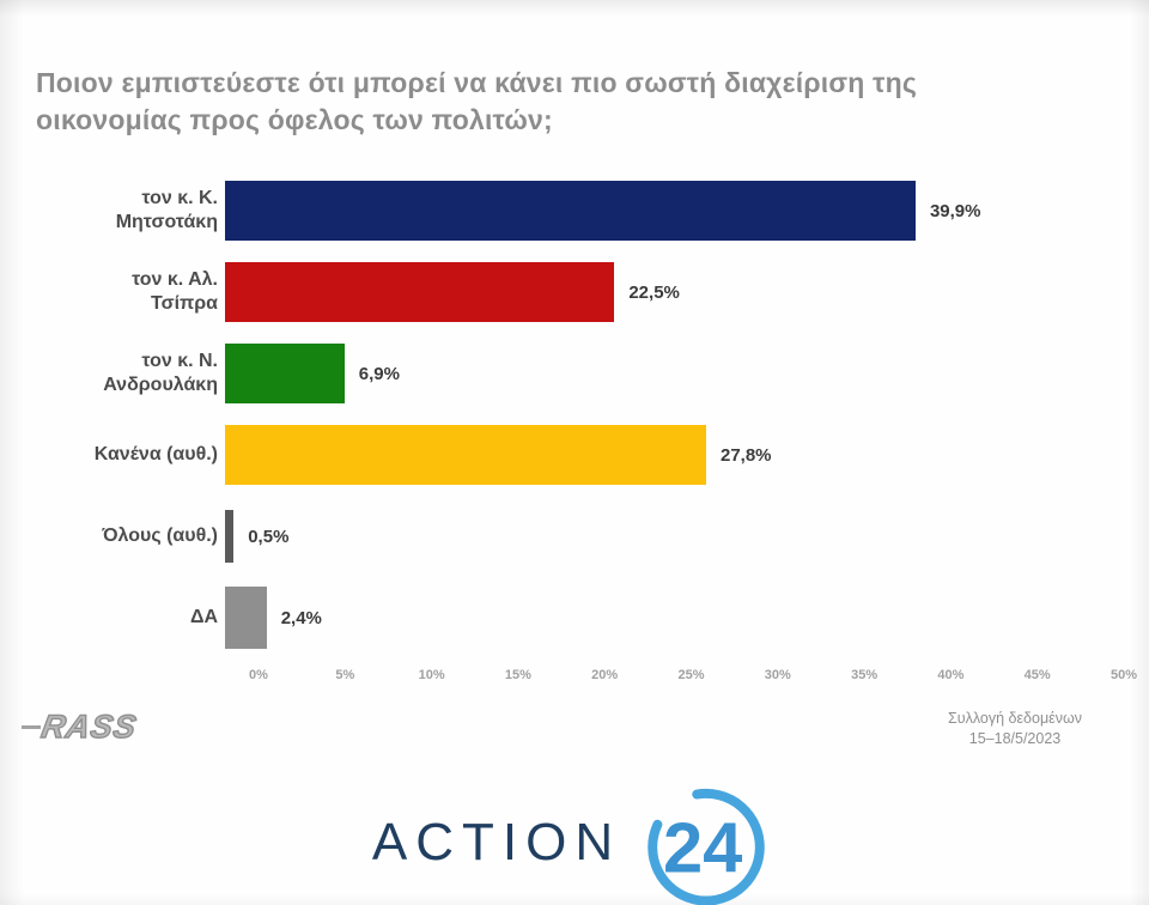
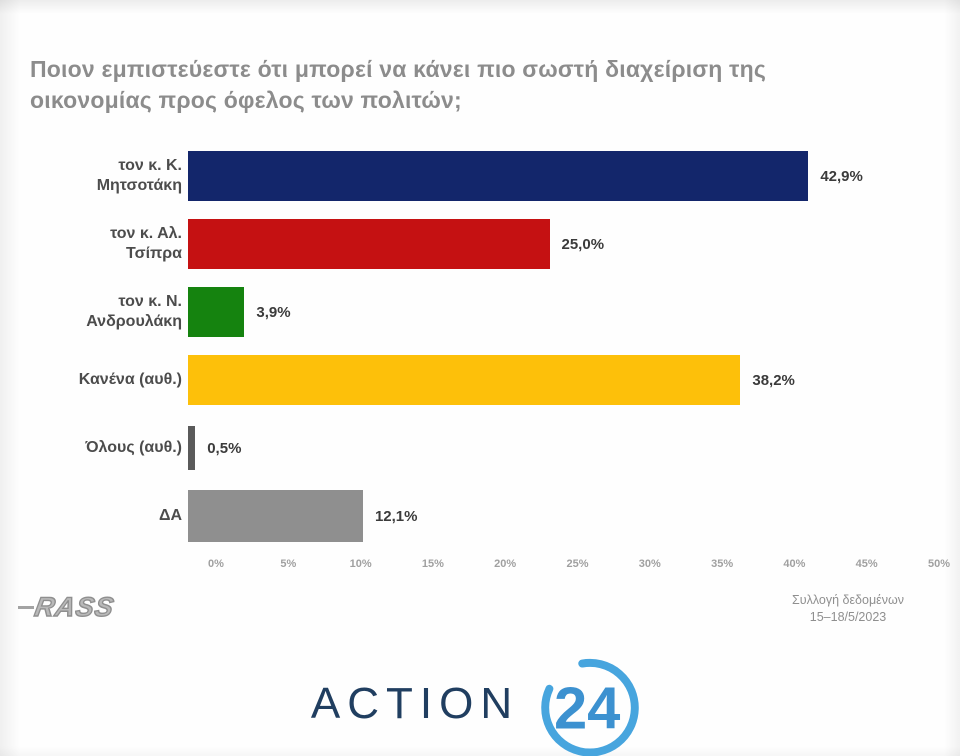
τον κ. Κ. Μητσοτάκη: 39,9% -> 42,9%
τον κ. Αλ. Τσίπρα: 22,5% -> 25,0%
τον κ. Ν. Ανδρουλάκη: 6,9% -> 3,9%
Κανένα (αυθ.): 27,8% -> 38,2%
ΔΑ: 2,4% -> 12,1%
